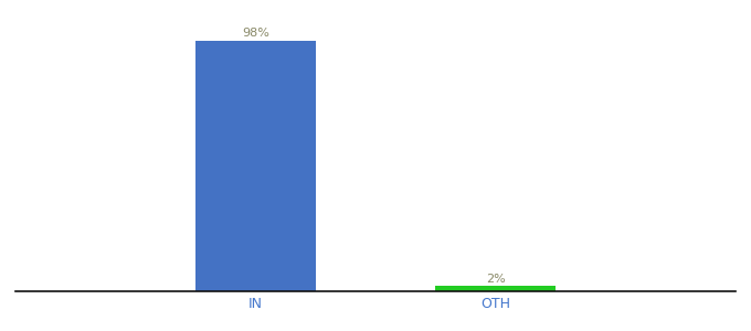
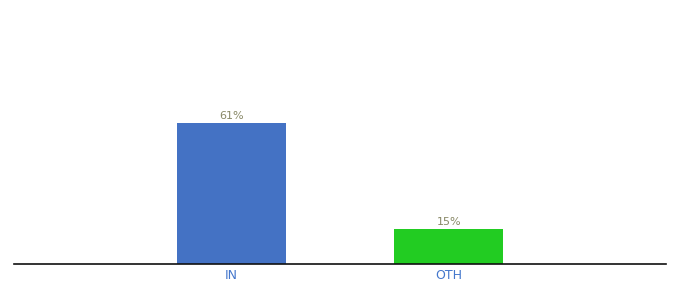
IN: 98% -> 61%
OTH: 2% -> 15%
